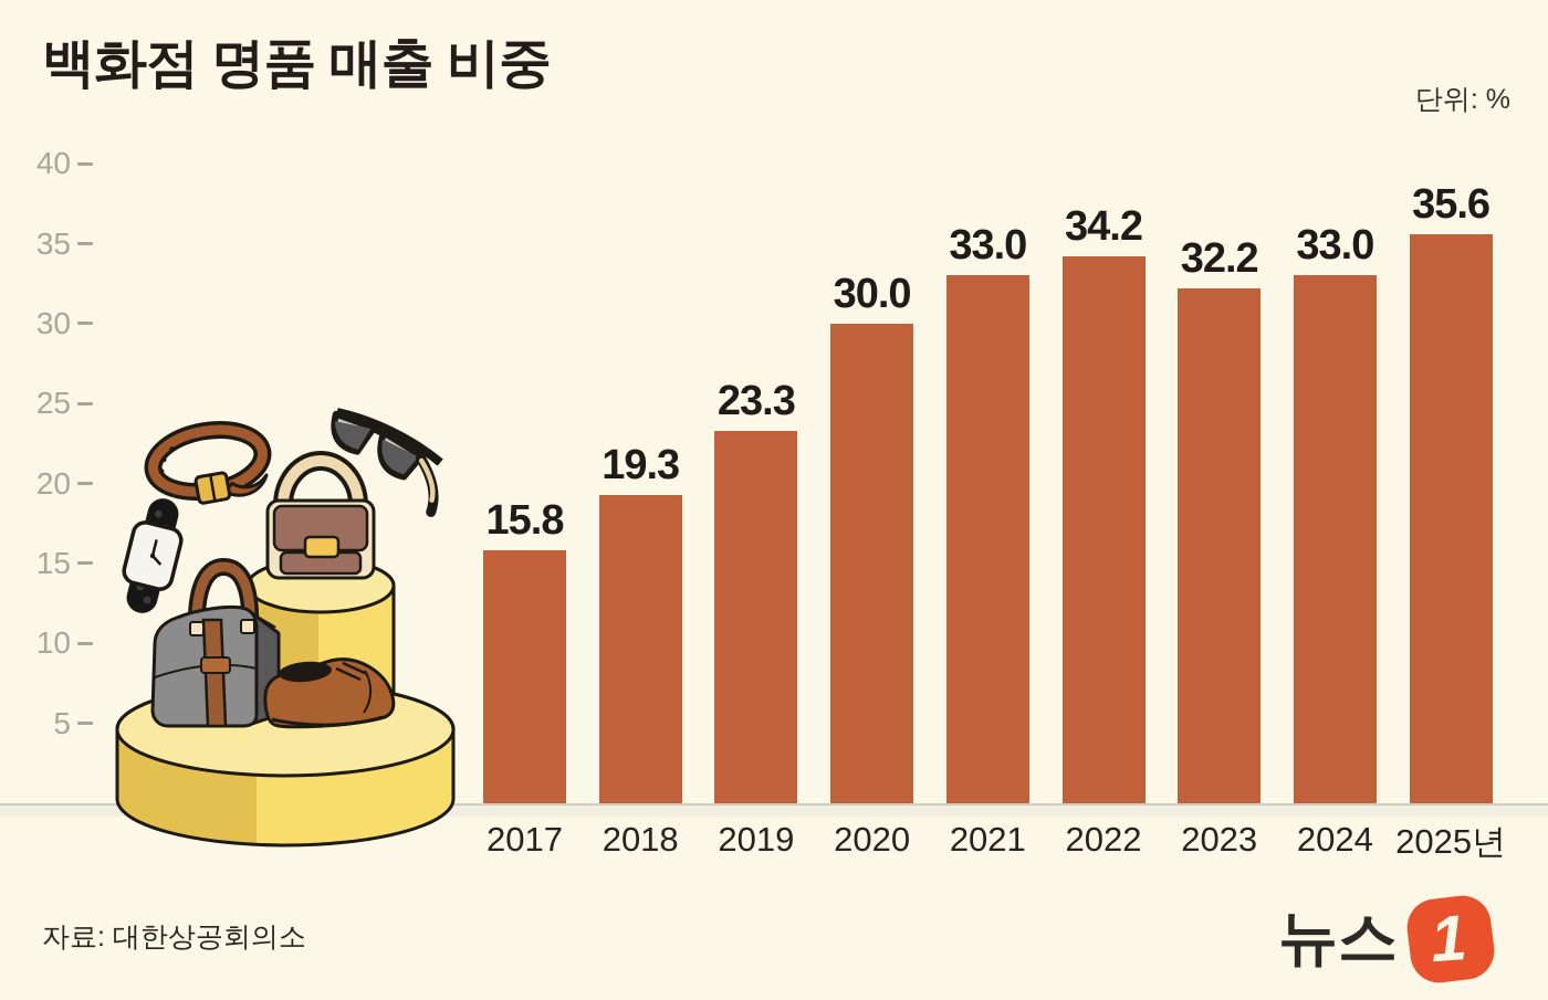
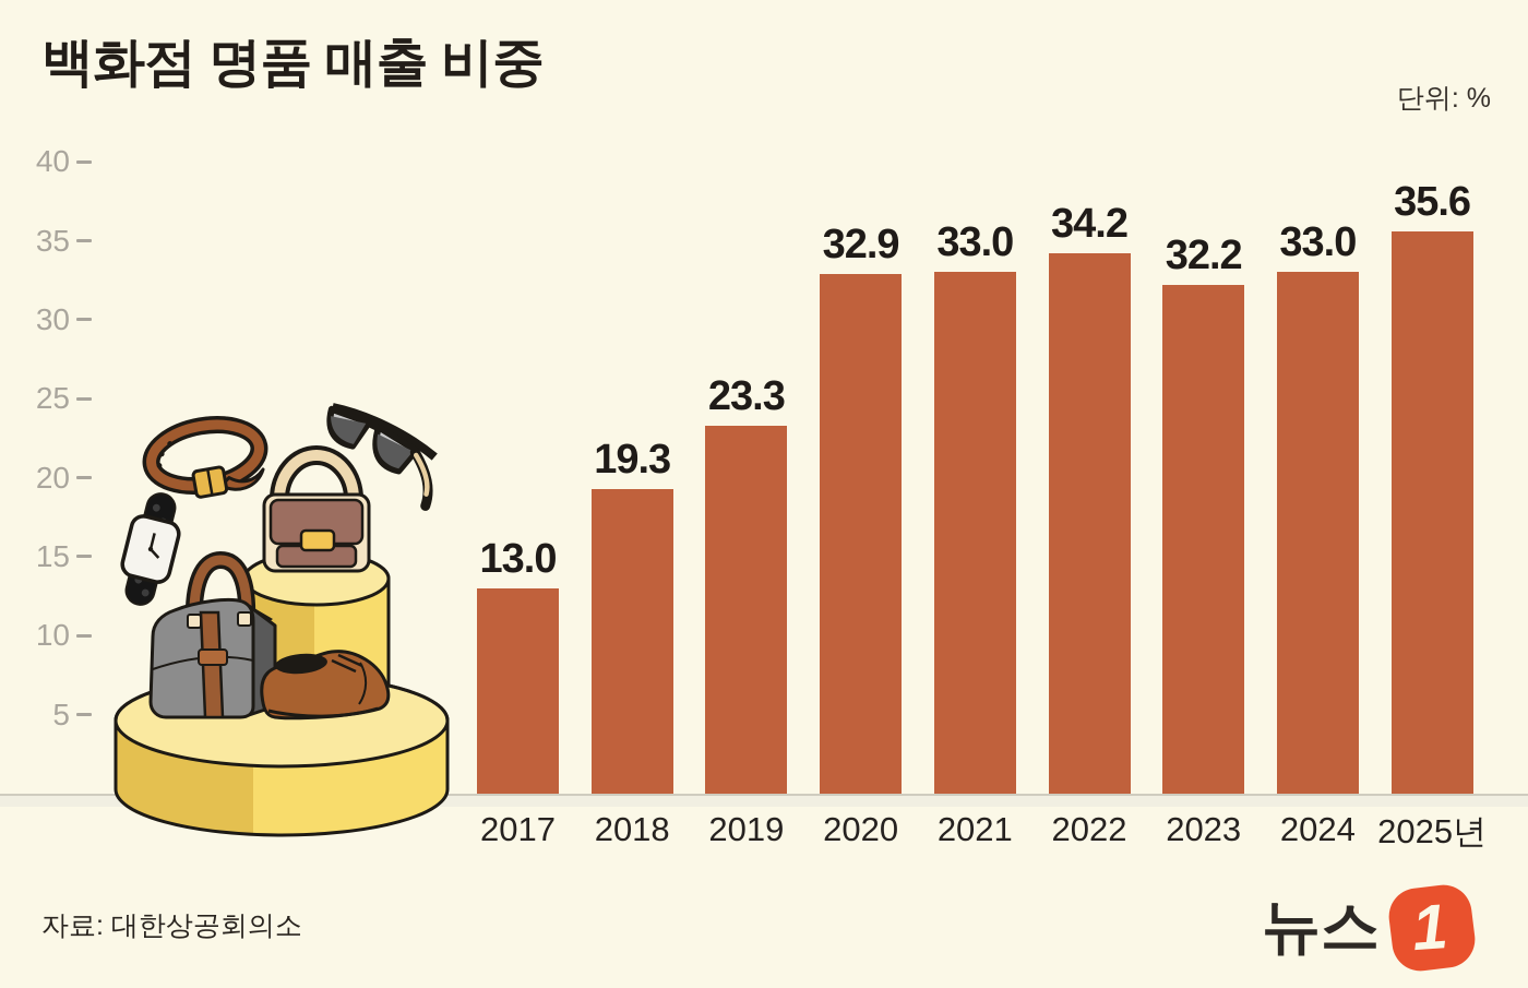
2017: 15.8 -> 13.0
2020: 30.0 -> 32.9
